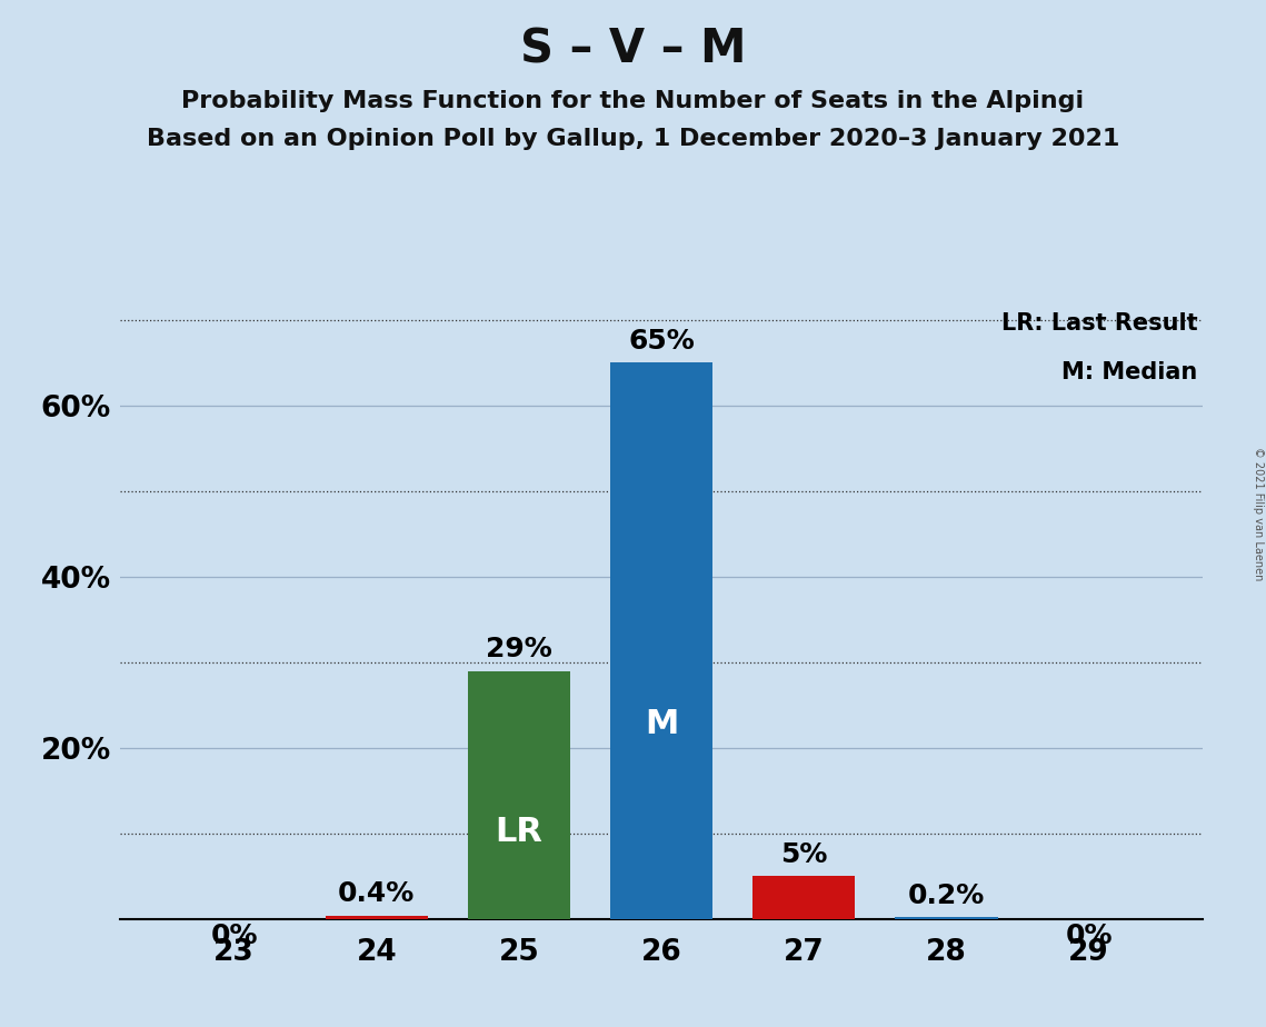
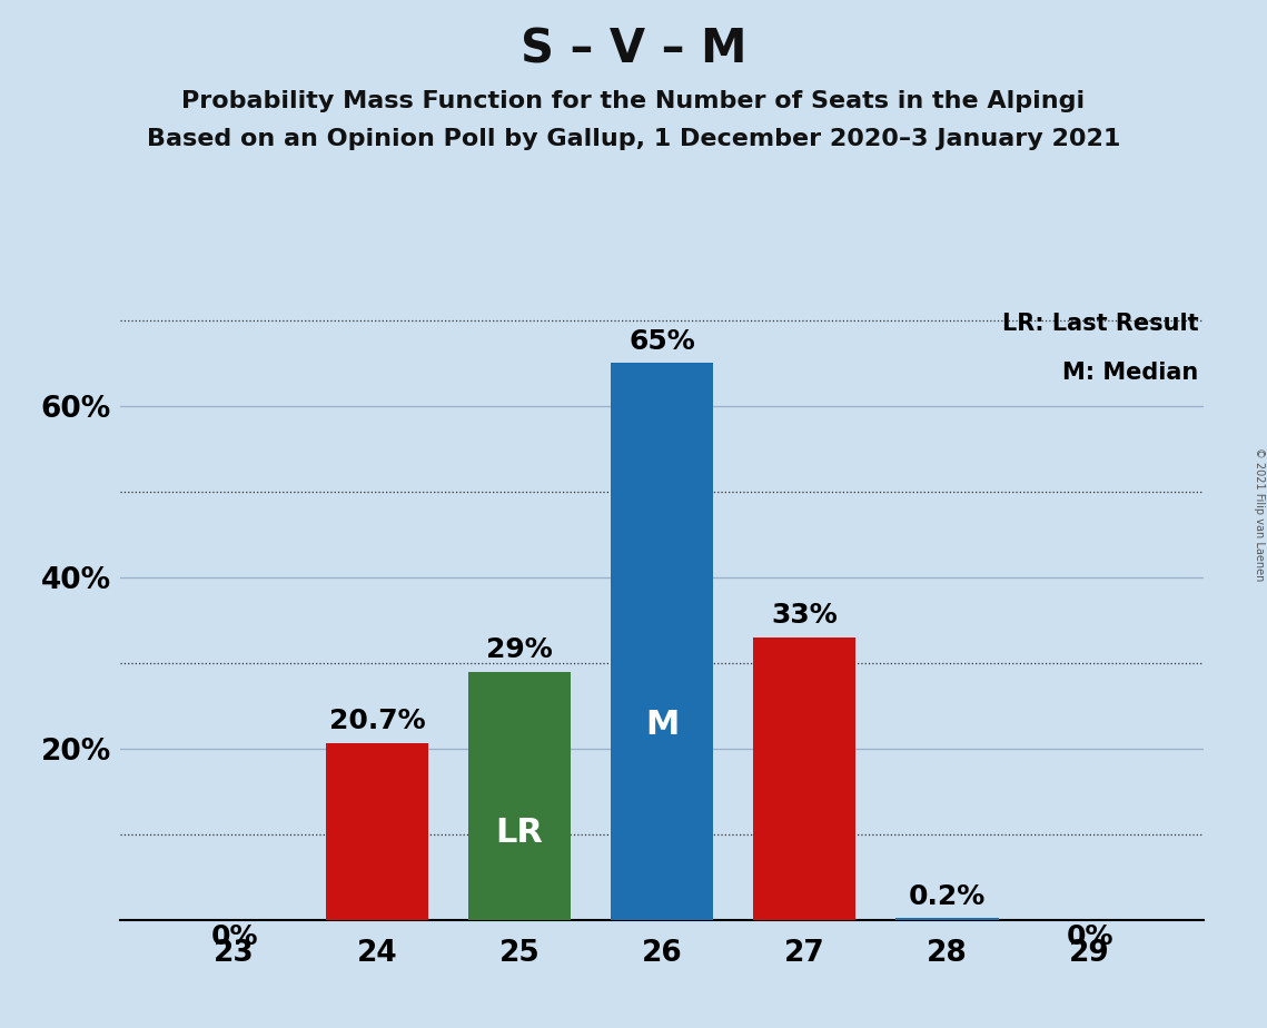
24: 0.4% -> 20.7%
27: 5% -> 33%
